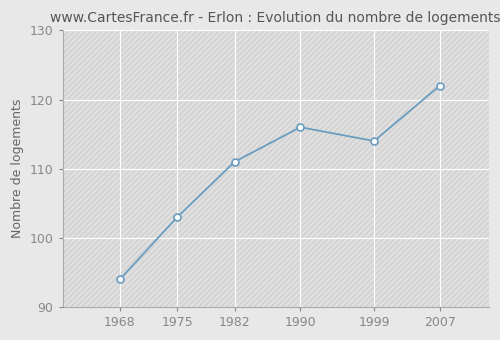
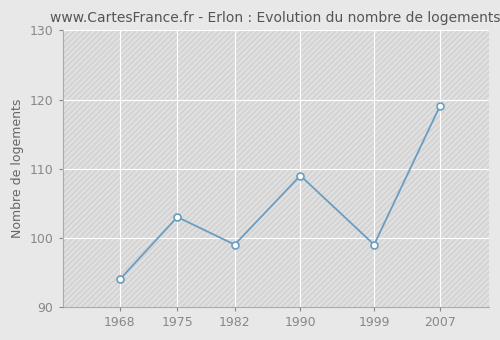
1982: 111 -> 99
1990: 116 -> 109
1999: 114 -> 99
2007: 122 -> 119
